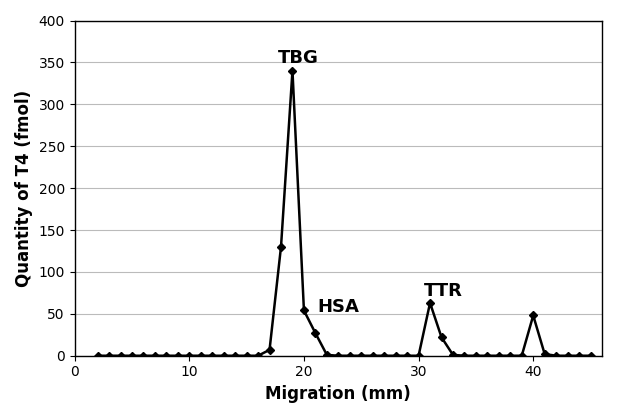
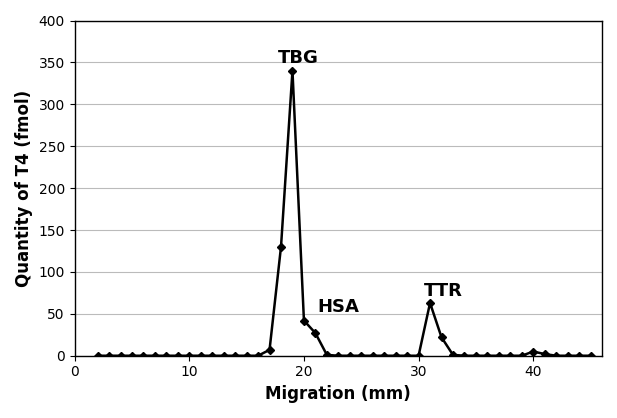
20: 54 -> 42
40: 48 -> 5
